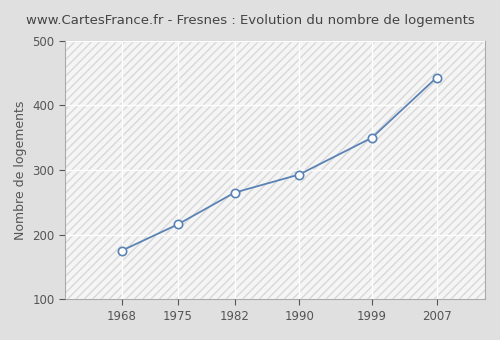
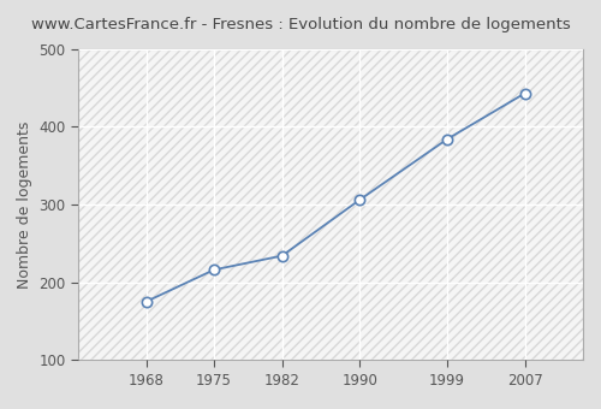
1982: 265 -> 234
1990: 293 -> 306
1999: 350 -> 384
